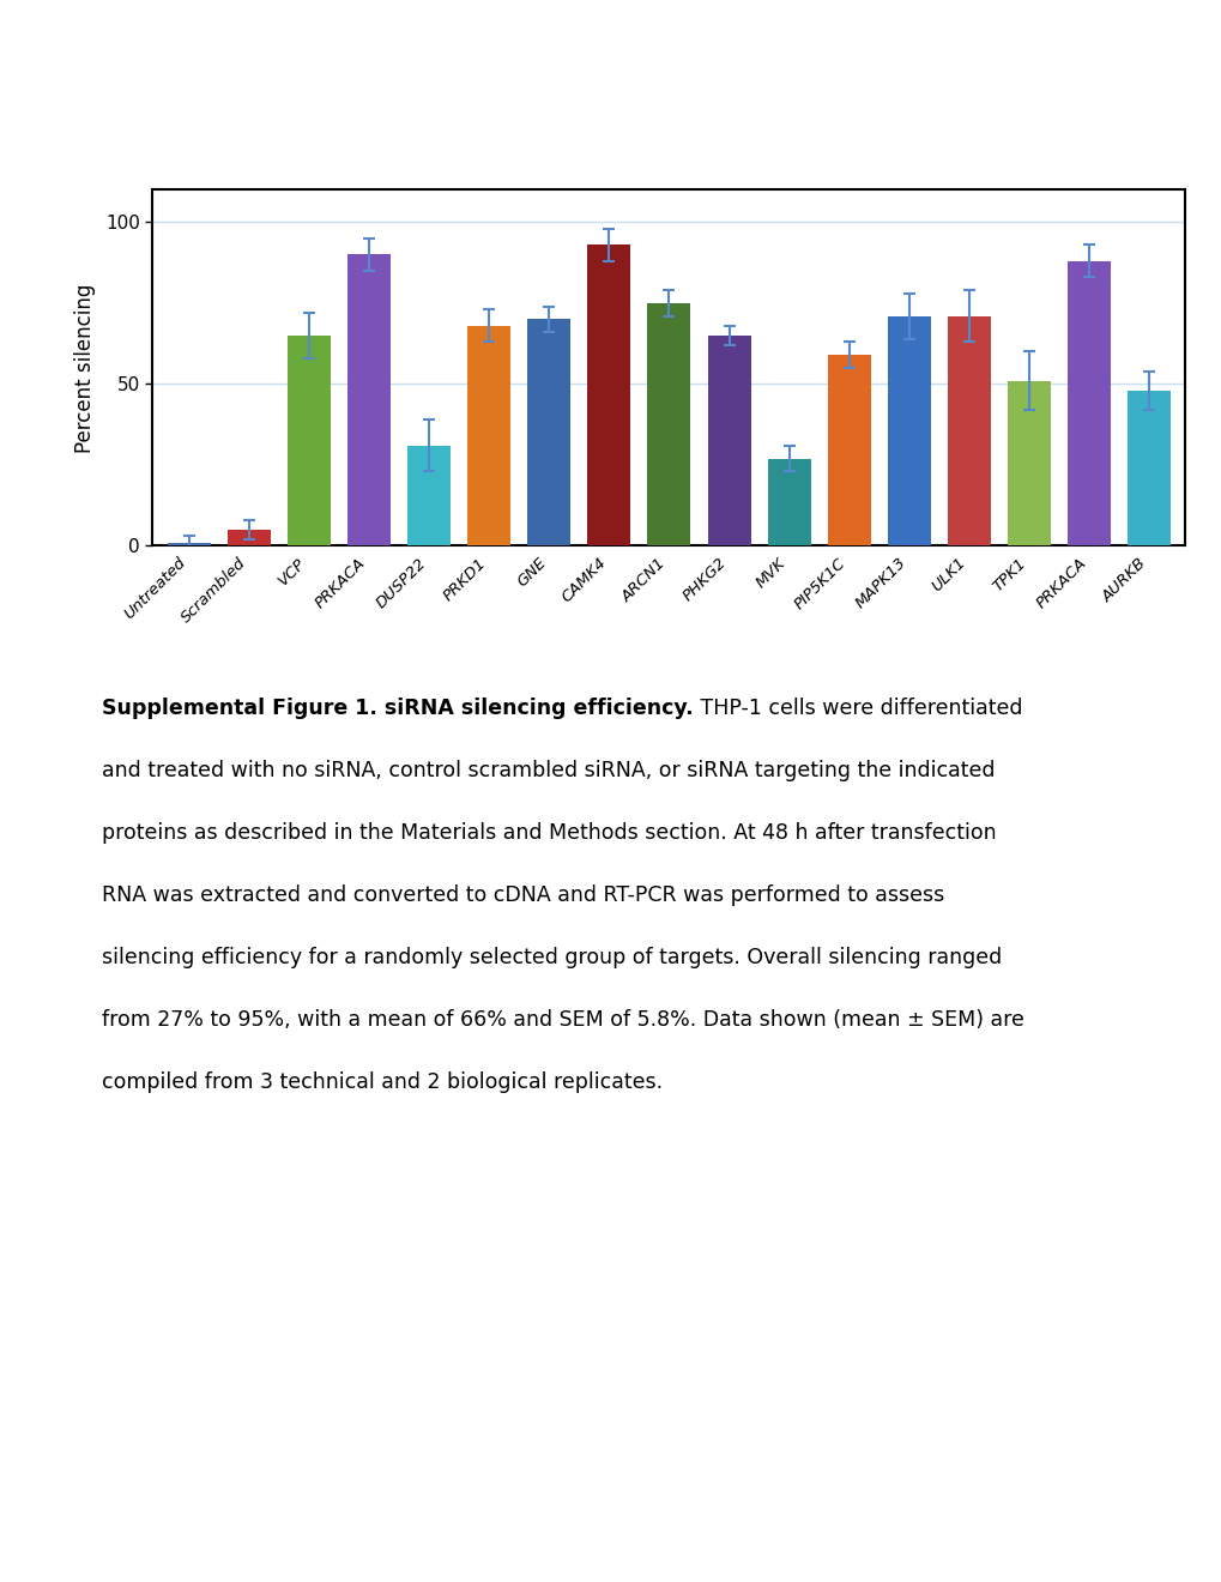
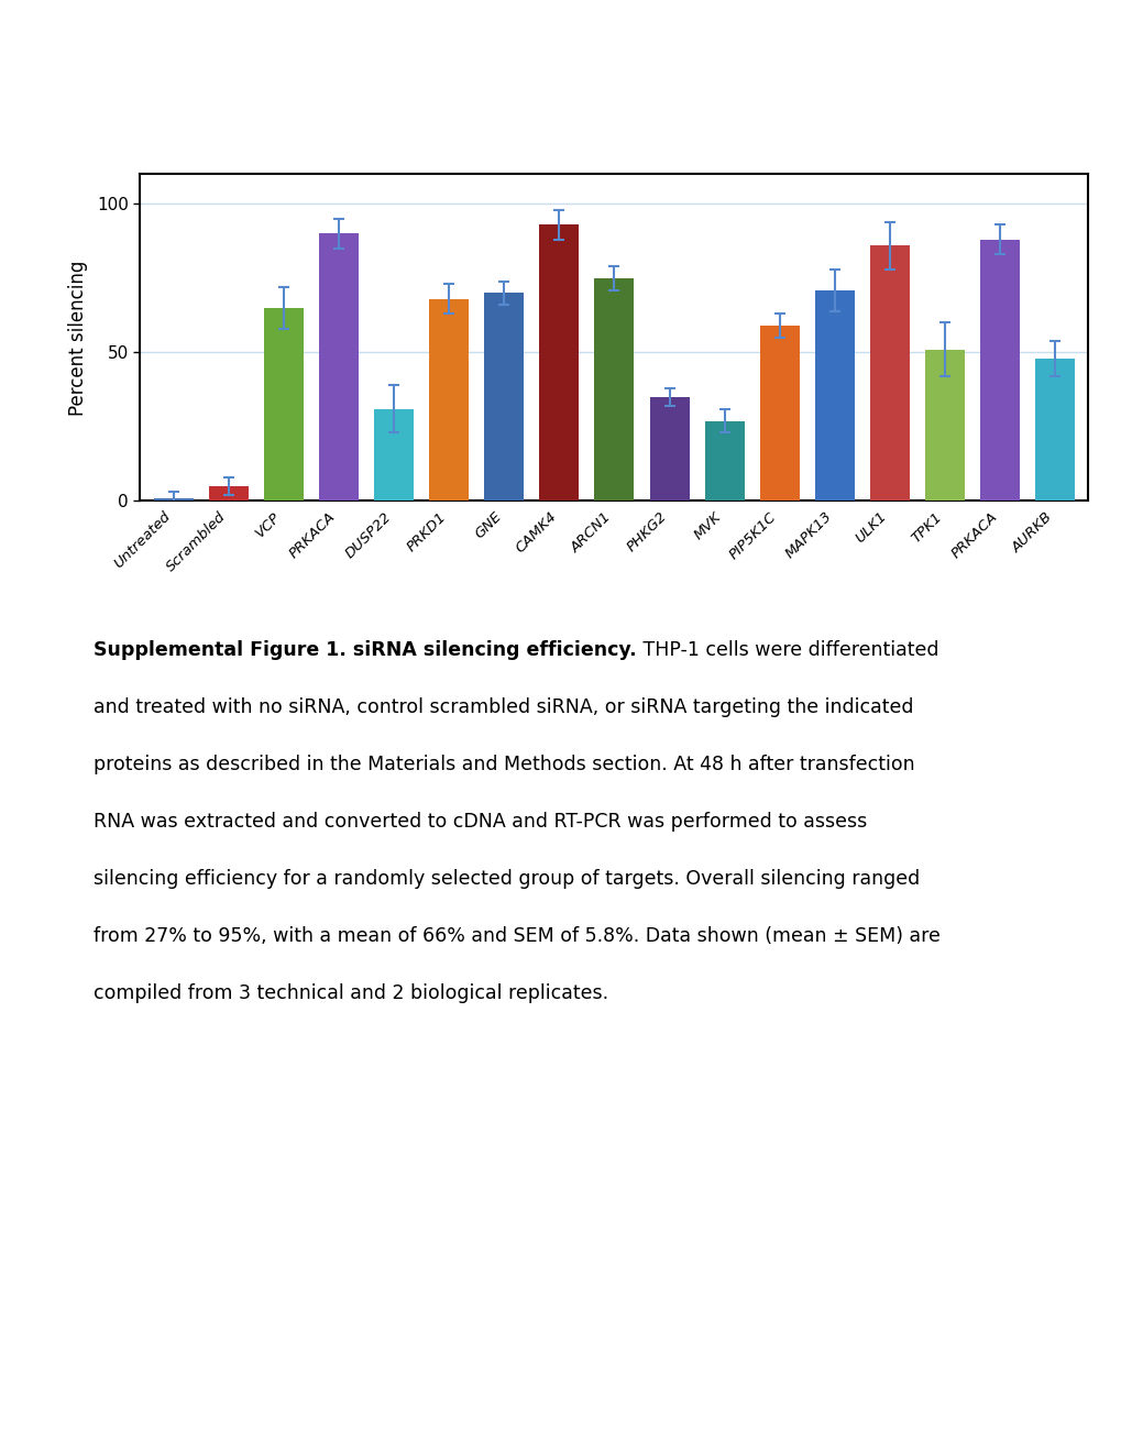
PHKG2: 65 -> 35
ULK1: 71 -> 86
